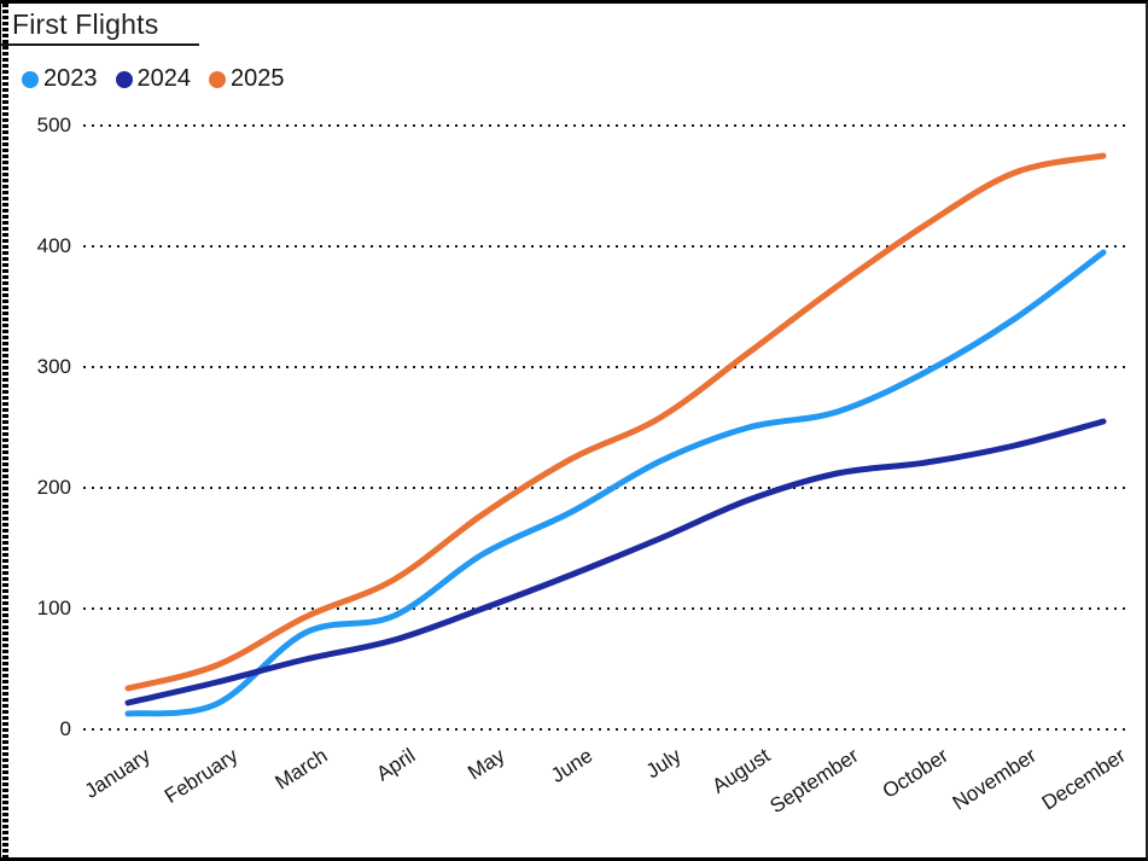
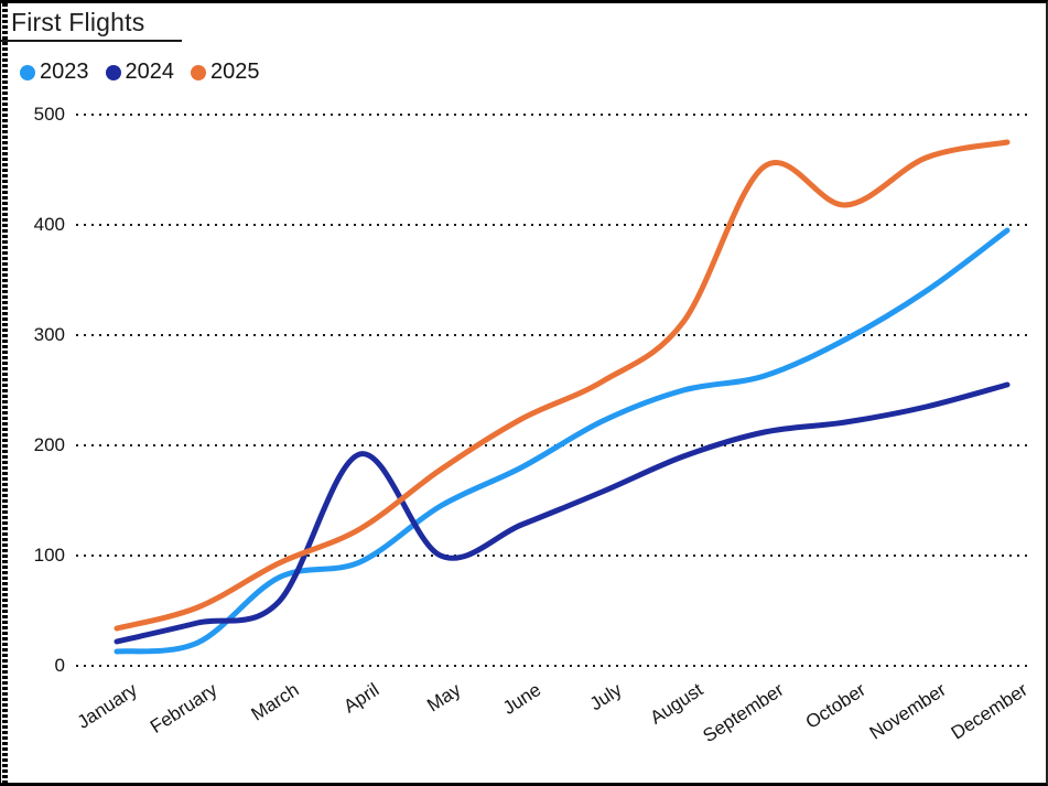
2024/April: 74 -> 192
2025/September: 367 -> 453
